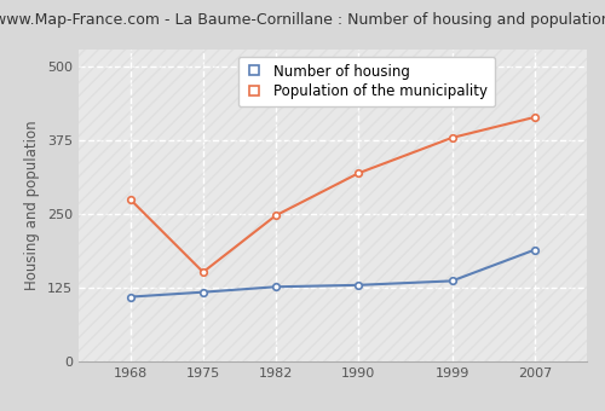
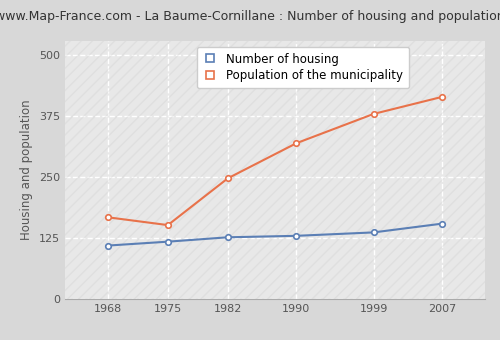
Population of the municipality/1968: 275 -> 168
Number of housing/2007: 190 -> 155
